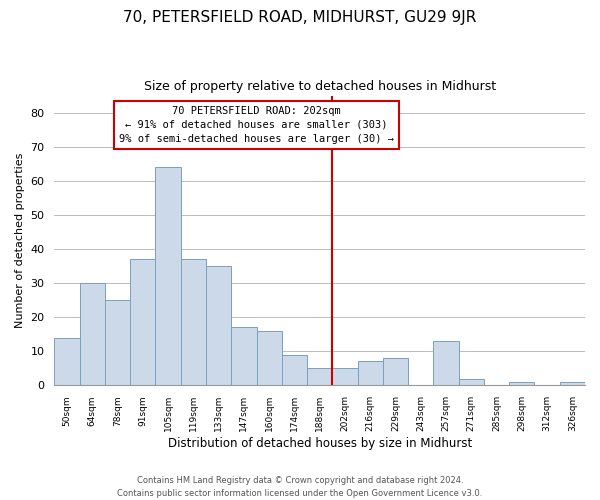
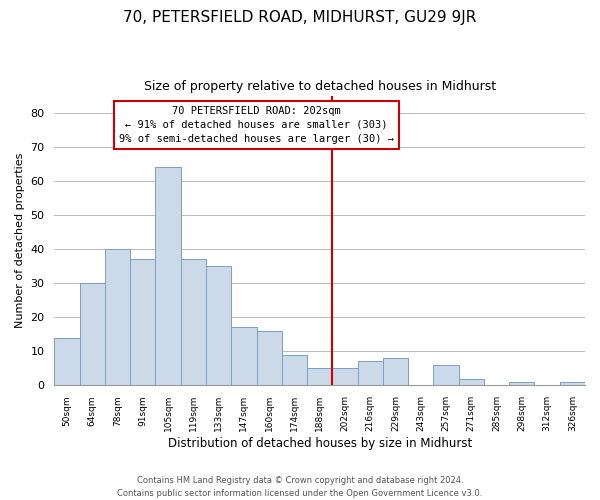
78sqm: 25 -> 40
257sqm: 13 -> 6
